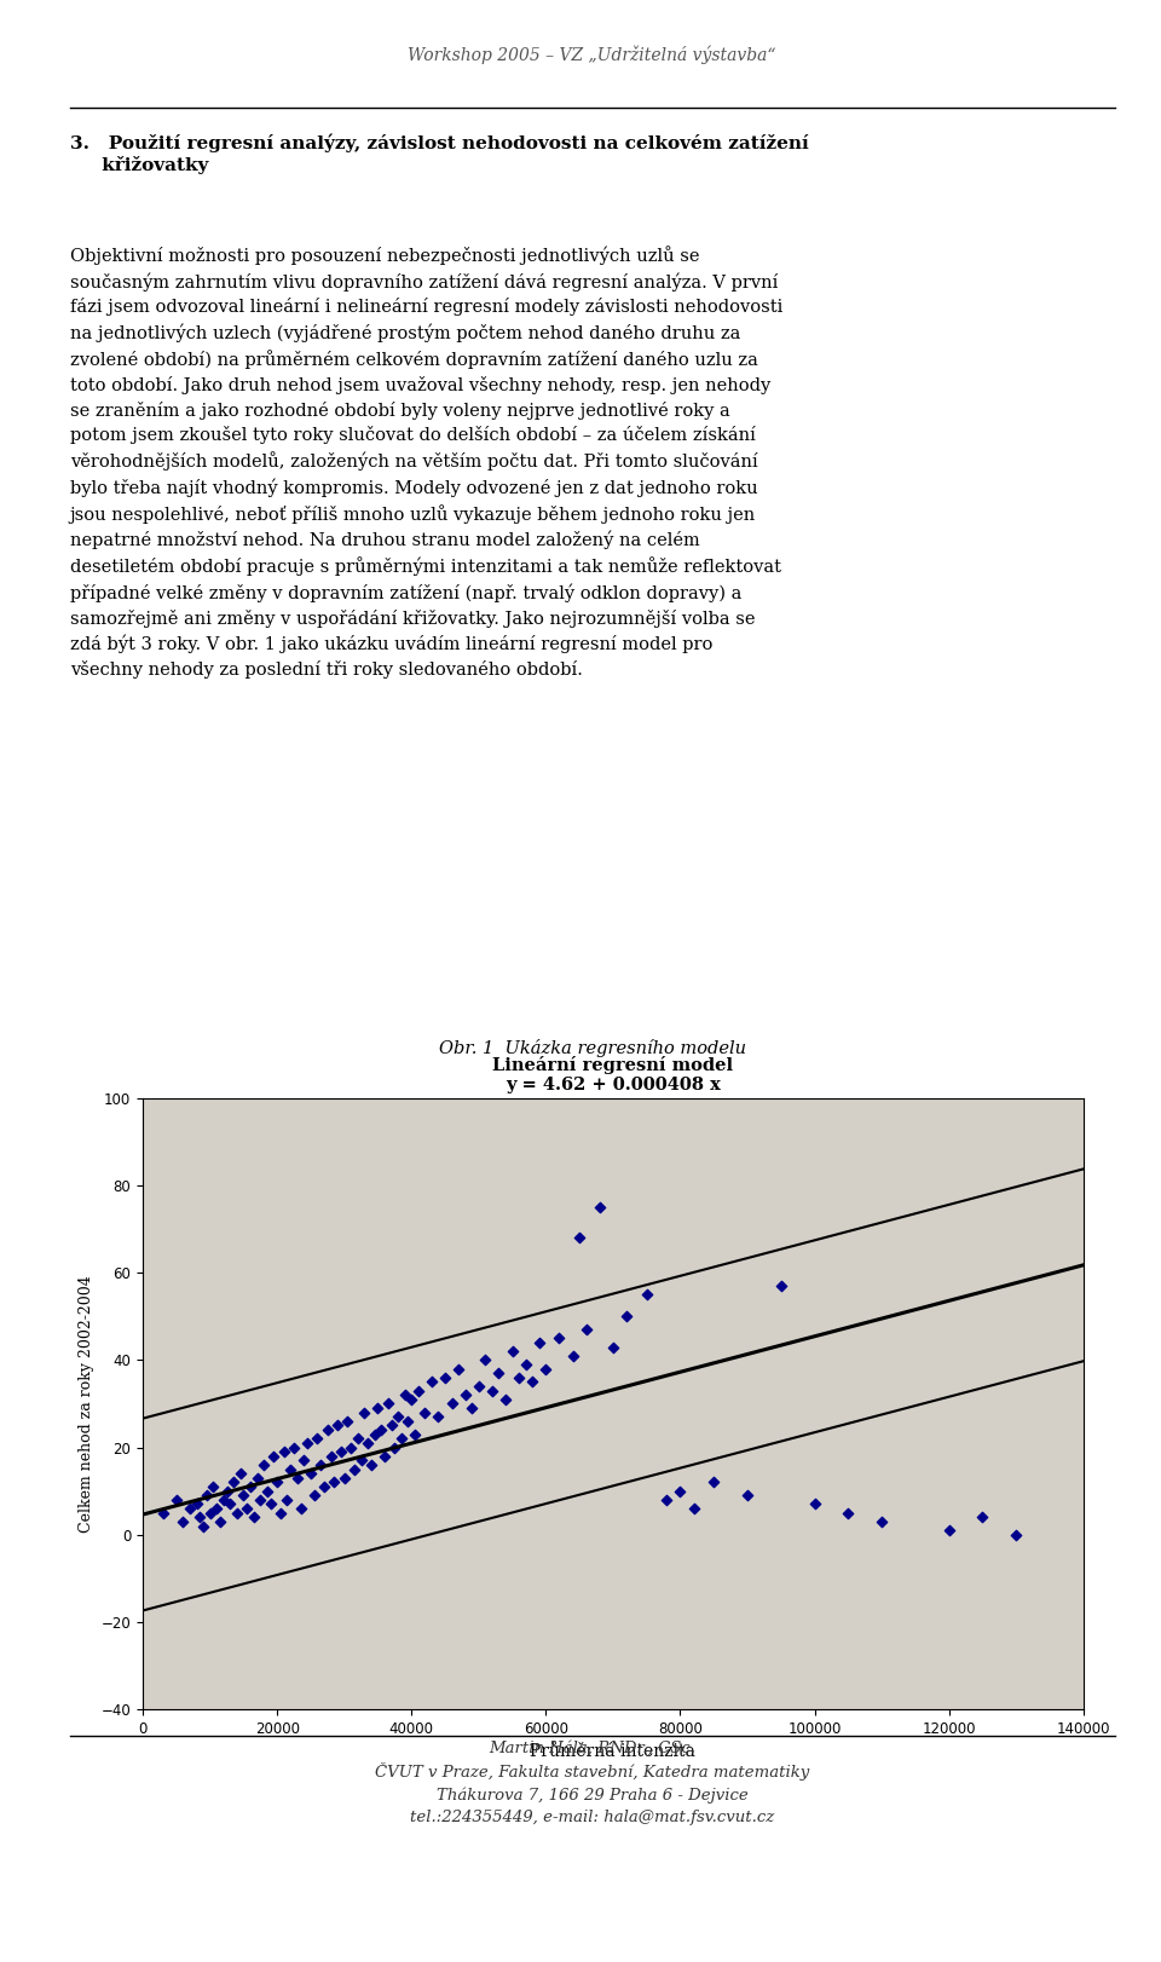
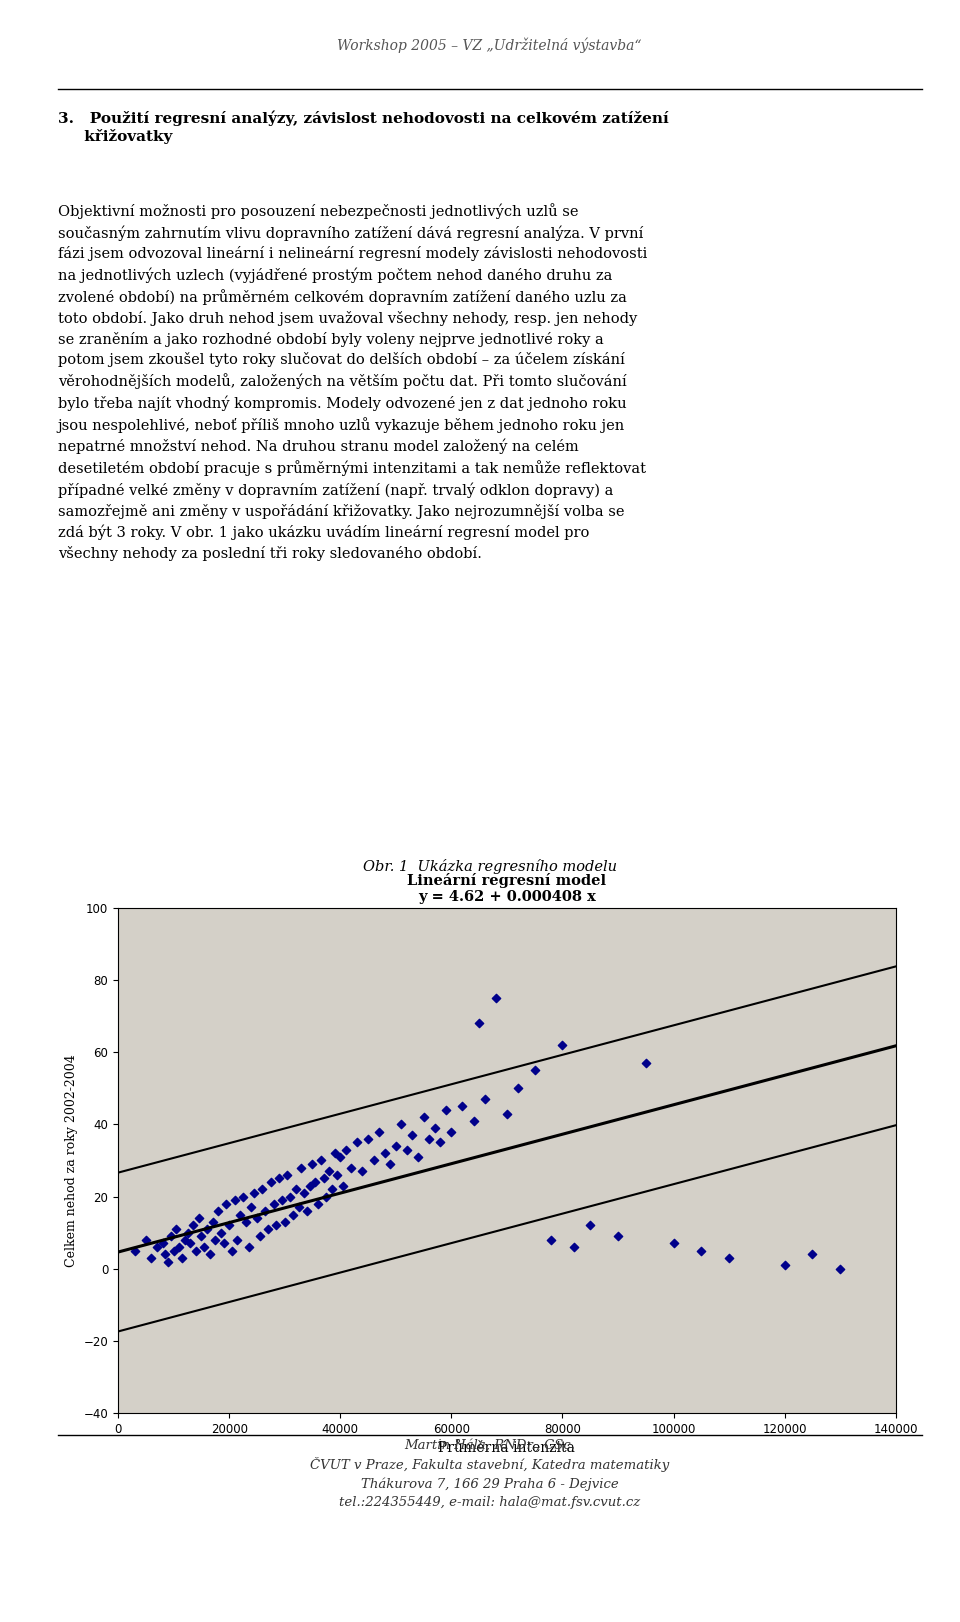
80000: 10 -> 62
